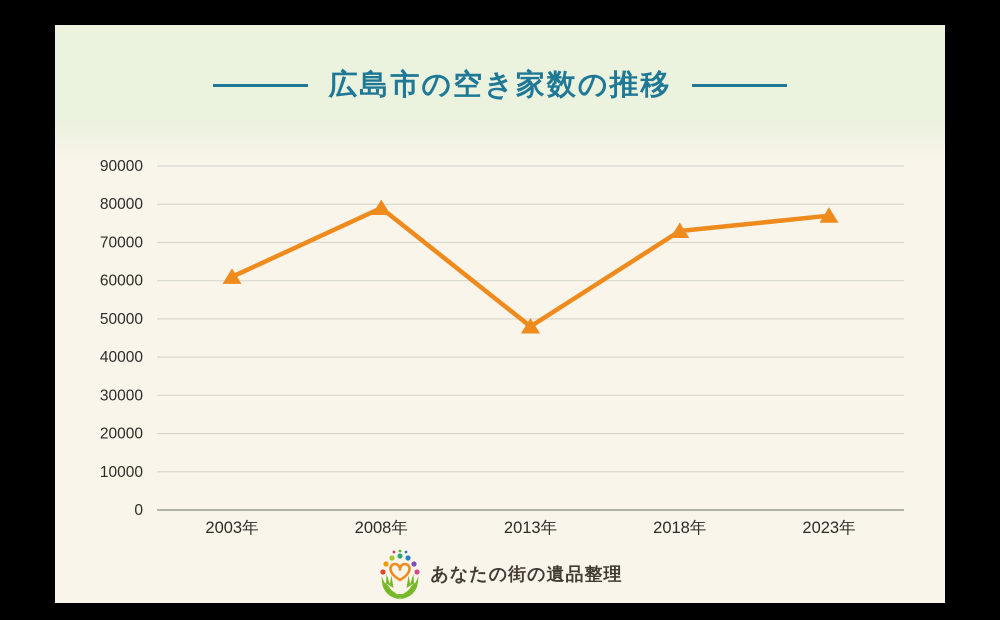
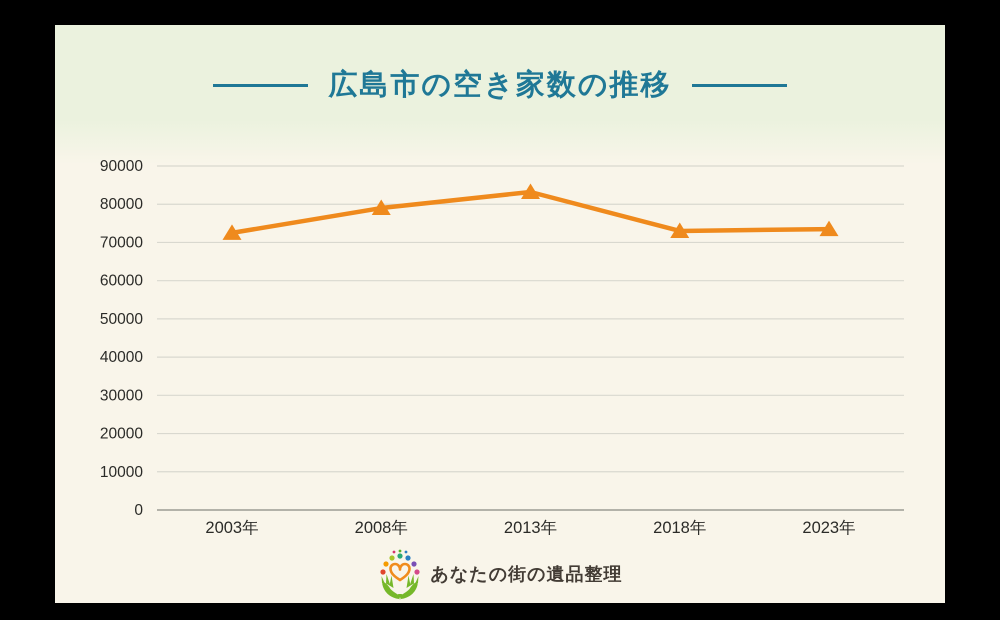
2003年: 61000 -> 72000
2013年: 48000 -> 83000
2023年: 77000 -> 74000
